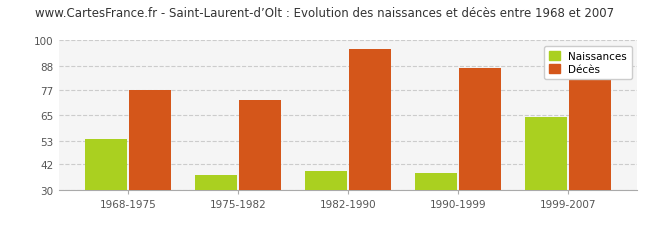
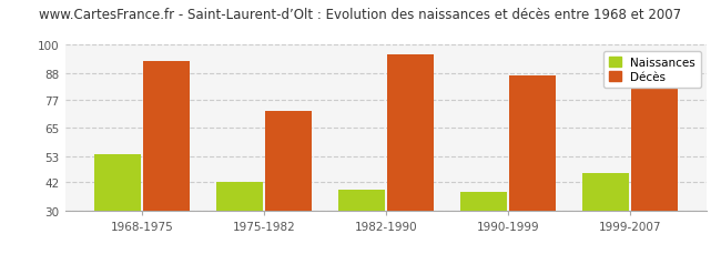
Décès/1968-1975: 77 -> 93
Naissances/1975-1982: 37 -> 42
Naissances/1999-2007: 64 -> 46
